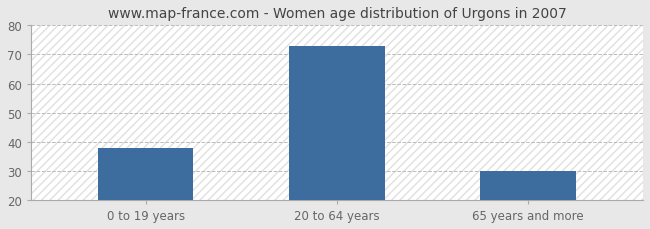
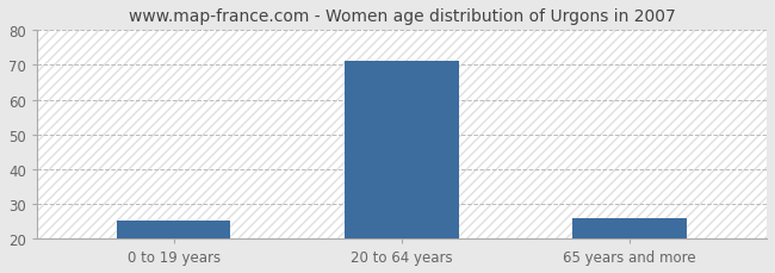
0 to 19 years: 38 -> 25
20 to 64 years: 73 -> 71
65 years and more: 30 -> 26
